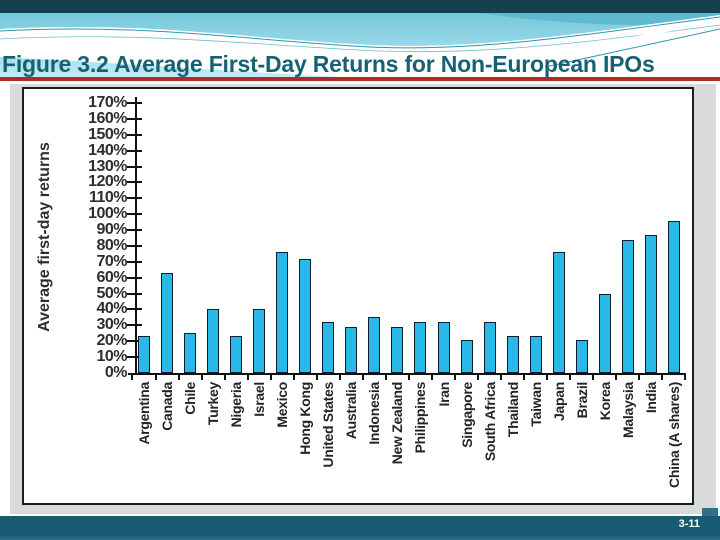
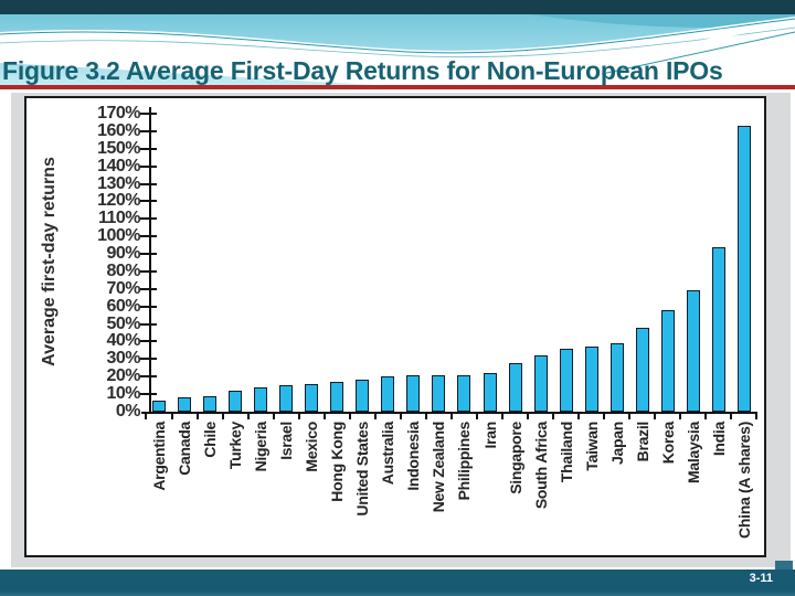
Argentina: 23% -> 6%
Canada: 63% -> 8%
Chile: 25% -> 9%
Turkey: 40% -> 12%
Nigeria: 23% -> 14%
Israel: 40% -> 15%
Mexico: 76% -> 16%
Hong Kong: 72% -> 17%
United States: 32% -> 18%
Australia: 29% -> 20%
Indonesia: 35% -> 21%
New Zealand: 29% -> 21%
Philippines: 32% -> 21%
Iran: 32% -> 22%
Singapore: 21% -> 28%
Thailand: 23% -> 36%
Taiwan: 23% -> 37%
Japan: 76% -> 39%
Brazil: 21% -> 48%
Korea: 50% -> 58%
Malaysia: 84% -> 69%
India: 87% -> 94%
China (A shares): 96% -> 163%
